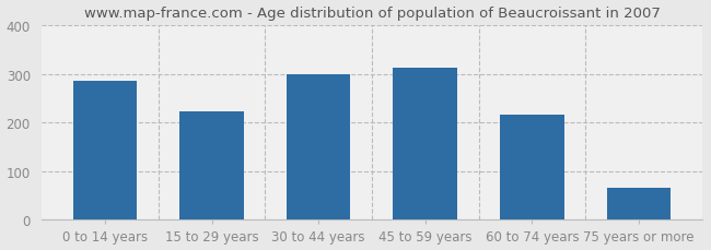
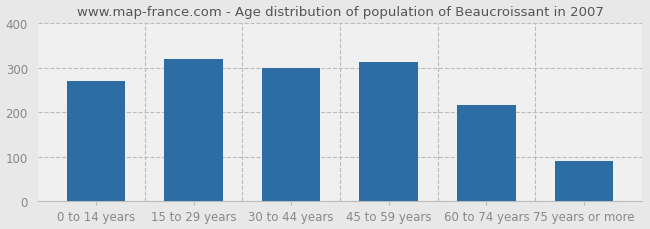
0 to 14 years: 285 -> 270
15 to 29 years: 223 -> 320
75 years or more: 66 -> 90
